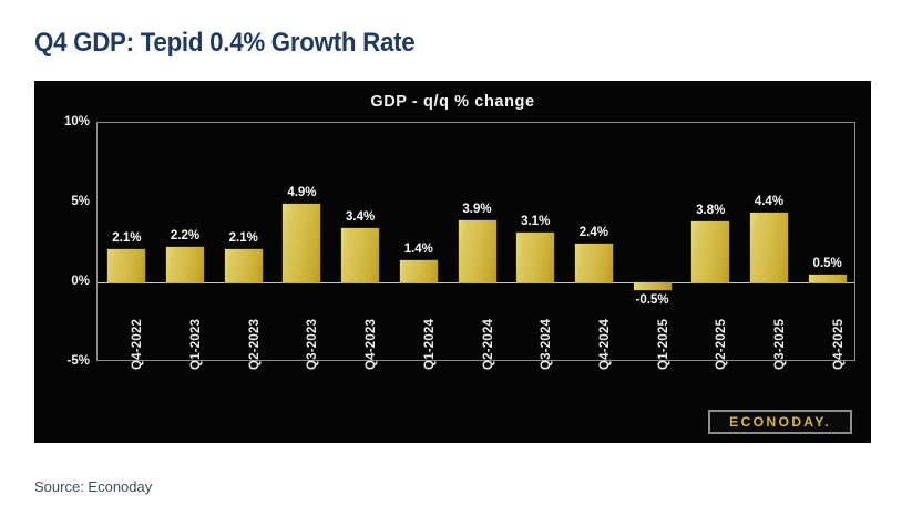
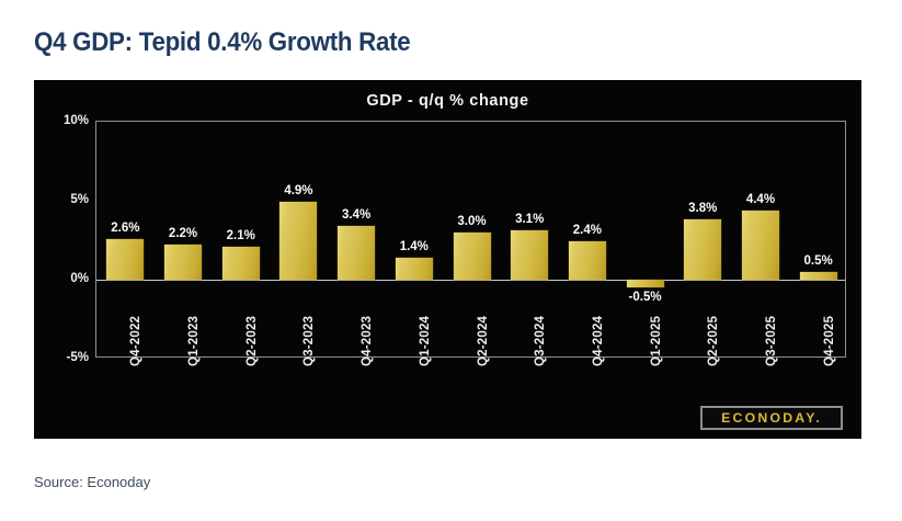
Q4-2022: 2.1% -> 2.6%
Q2-2024: 3.9% -> 3.0%
